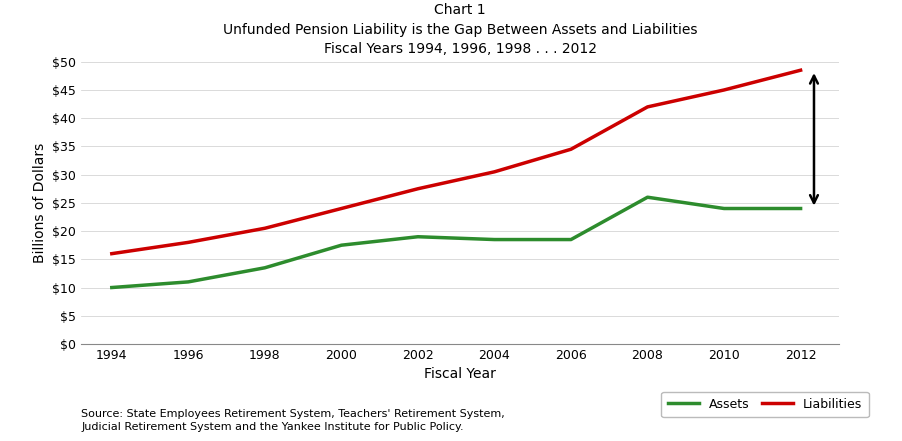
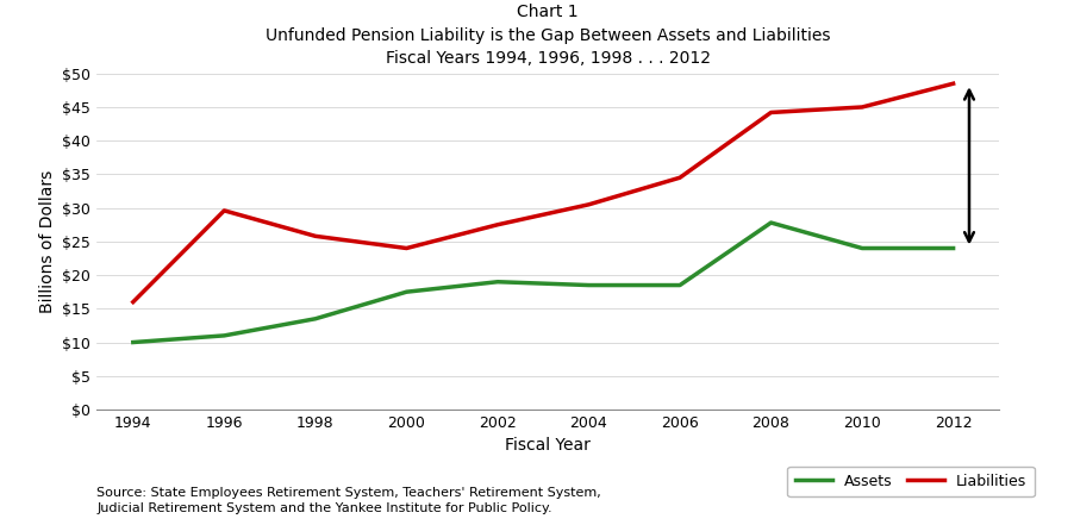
Liabilities/1996: $18.0 -> $29.6
Liabilities/1998: $20.5 -> $25.8
Assets/2008: $26.0 -> $27.8
Liabilities/2008: $42.0 -> $44.2
